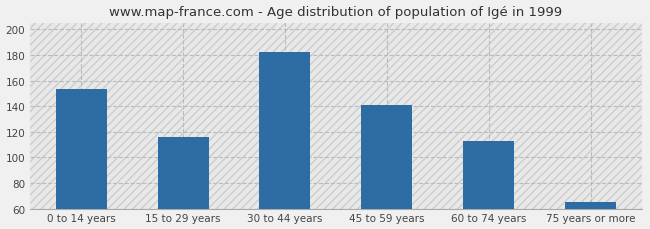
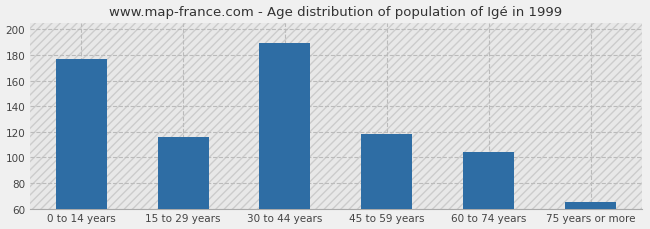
0 to 14 years: 153 -> 177
30 to 44 years: 182 -> 189
45 to 59 years: 141 -> 118
60 to 74 years: 113 -> 104
